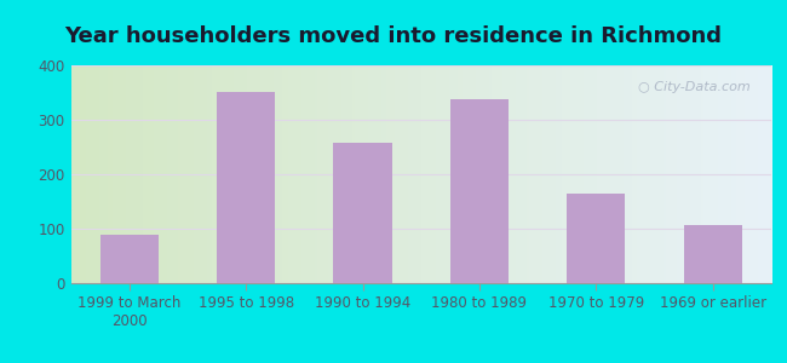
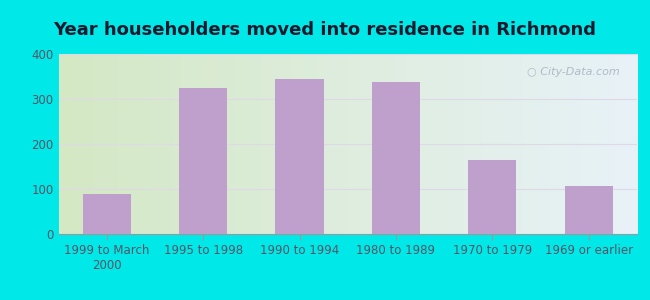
1995 to 1998: 352 -> 325
1990 to 1994: 257 -> 345
